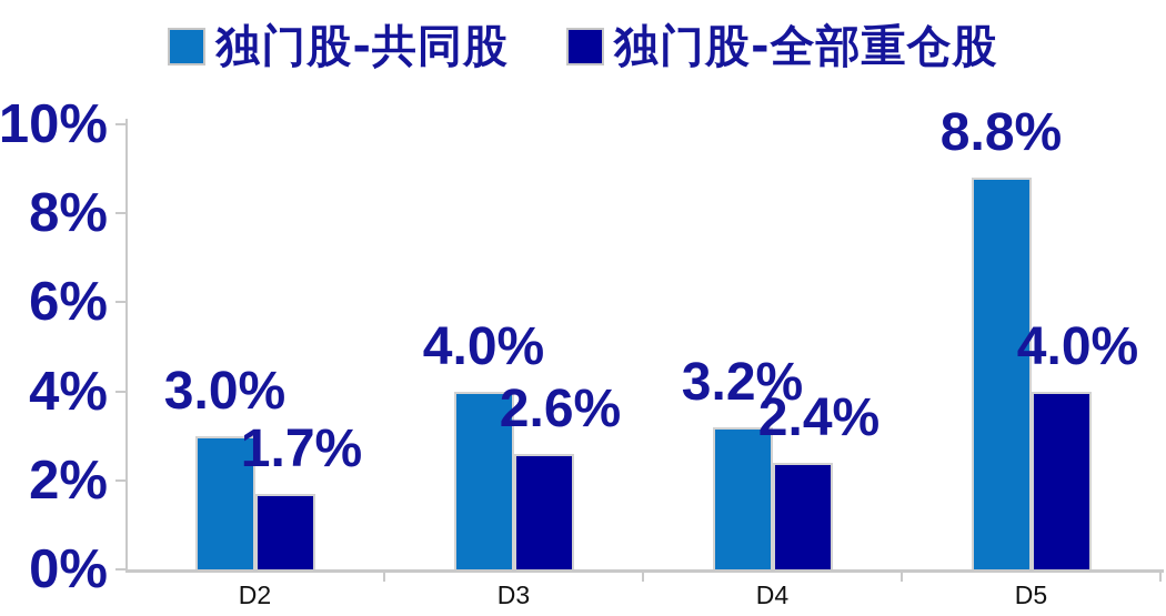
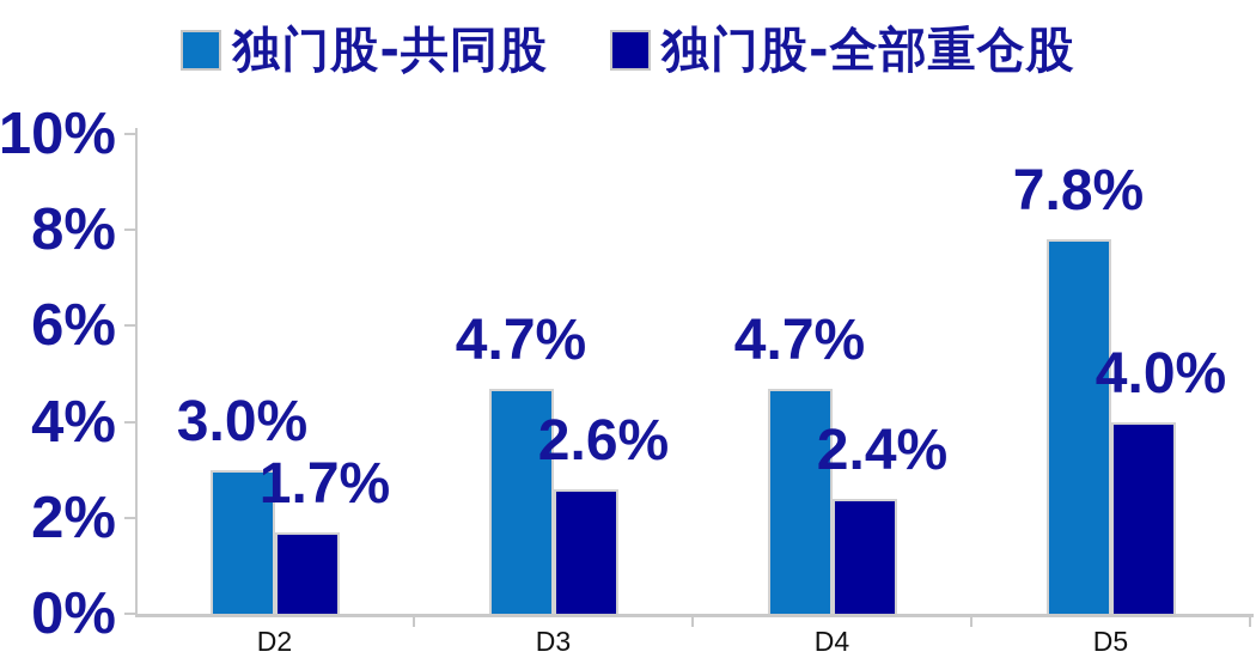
独门股-共同股/D3: 4.0% -> 4.7%
独门股-共同股/D4: 3.2% -> 4.7%
独门股-共同股/D5: 8.8% -> 7.8%
